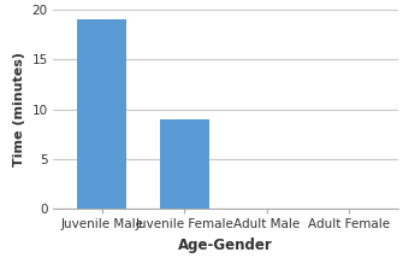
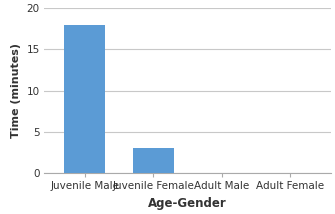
Juvenile Male: 19 -> 18
Juvenile Female: 9 -> 3
